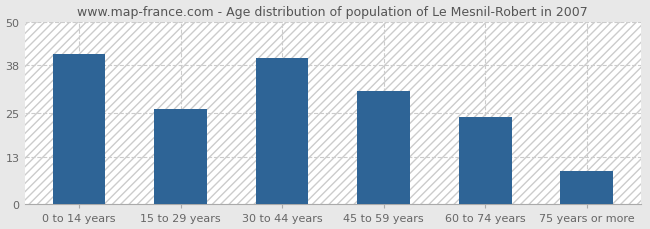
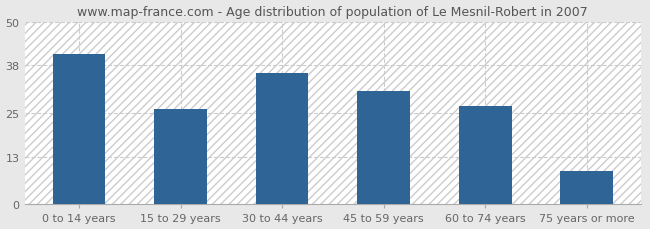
30 to 44 years: 40 -> 36
60 to 74 years: 24 -> 27
